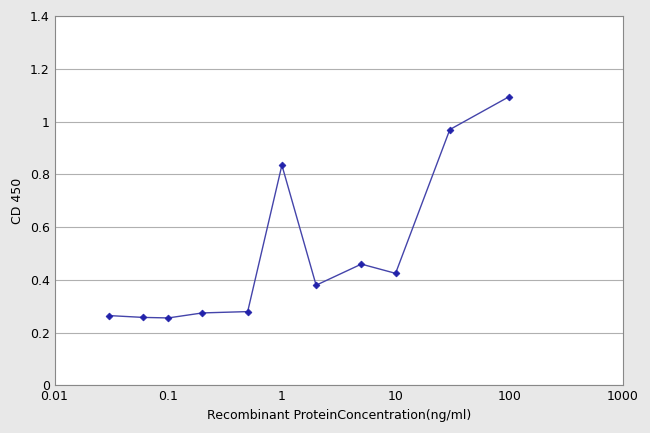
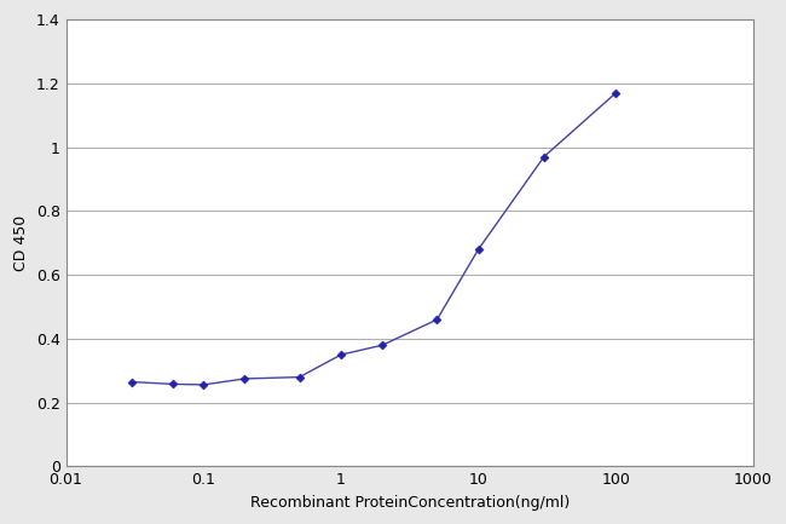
1: 0.835 -> 0.350
10: 0.425 -> 0.680
100: 1.095 -> 1.170
